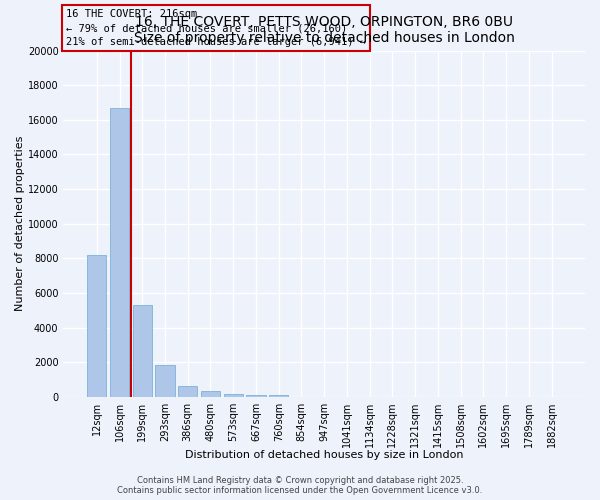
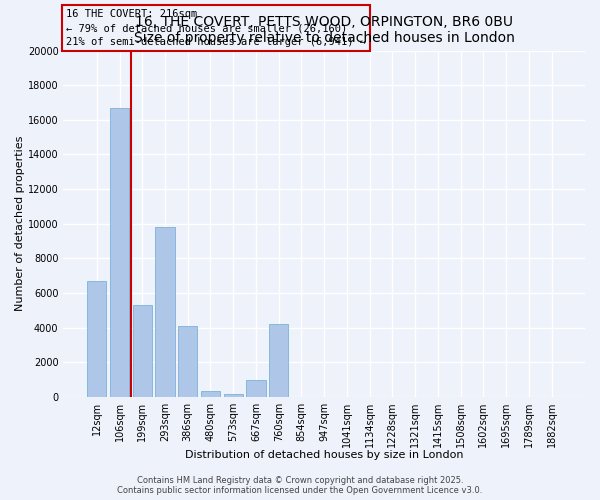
12sqm: 8200 -> 6700
293sqm: 1800 -> 9800
386sqm: 600 -> 4100
667sqm: 100 -> 1000
760sqm: 100 -> 4200
